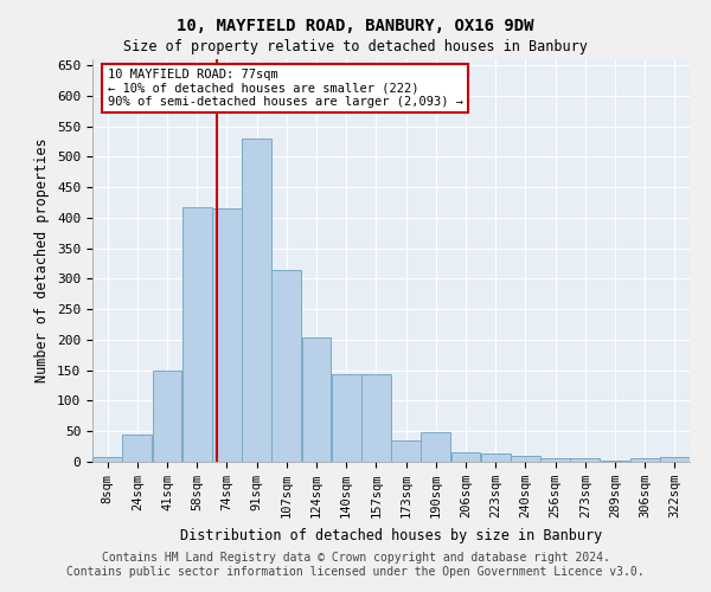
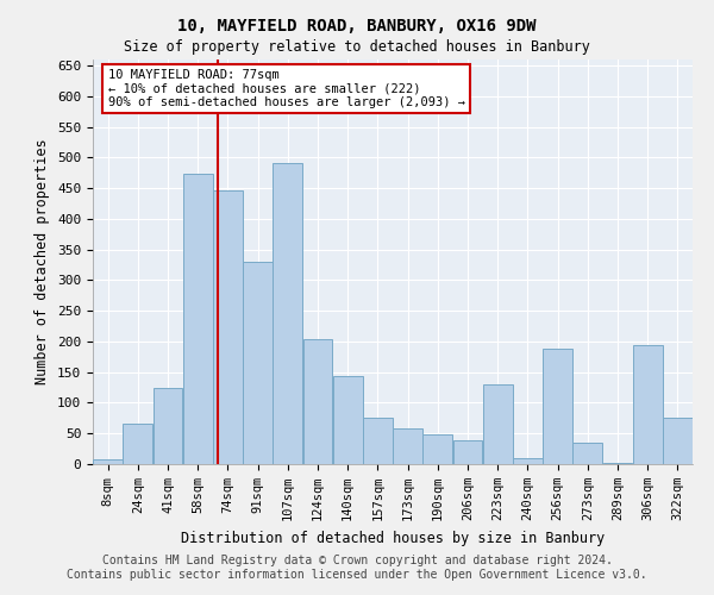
24sqm: 45 -> 66
41sqm: 150 -> 124
58sqm: 417 -> 474
74sqm: 415 -> 446
91sqm: 530 -> 330
107sqm: 315 -> 492
157sqm: 143 -> 76
173sqm: 35 -> 58
206sqm: 15 -> 38
223sqm: 13 -> 130
256sqm: 5 -> 188
273sqm: 5 -> 34
306sqm: 5 -> 194
322sqm: 8 -> 76
